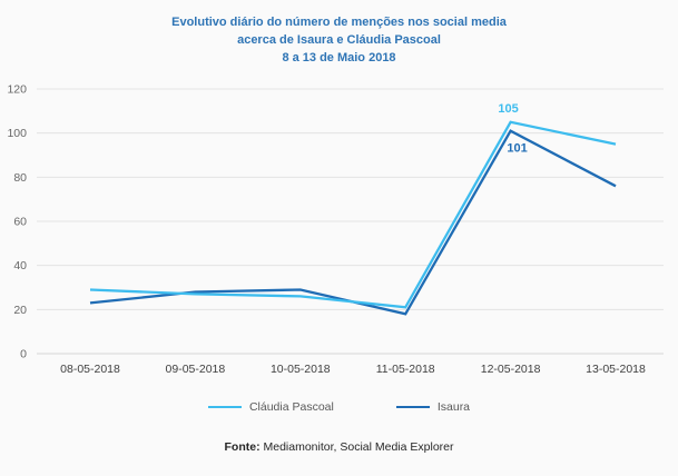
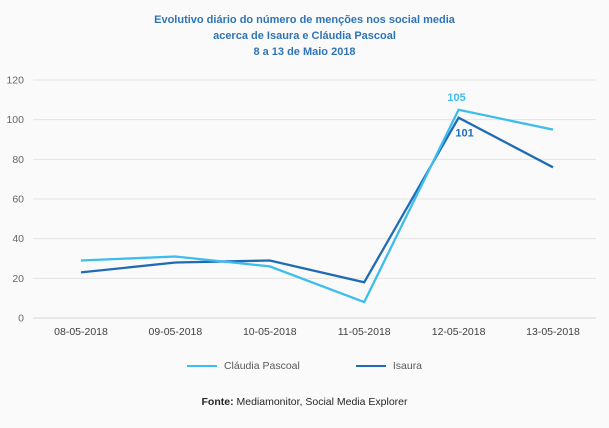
Cláudia Pascoal/09-05-2018: 27 -> 31
Cláudia Pascoal/11-05-2018: 21 -> 8
